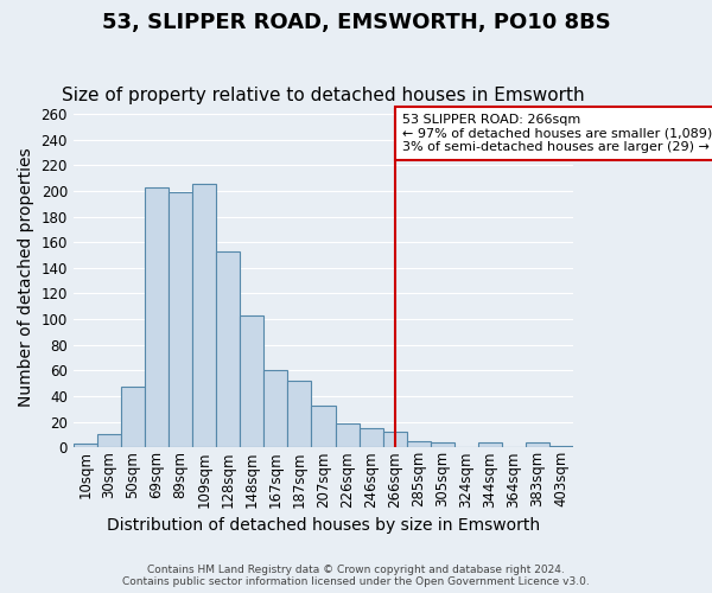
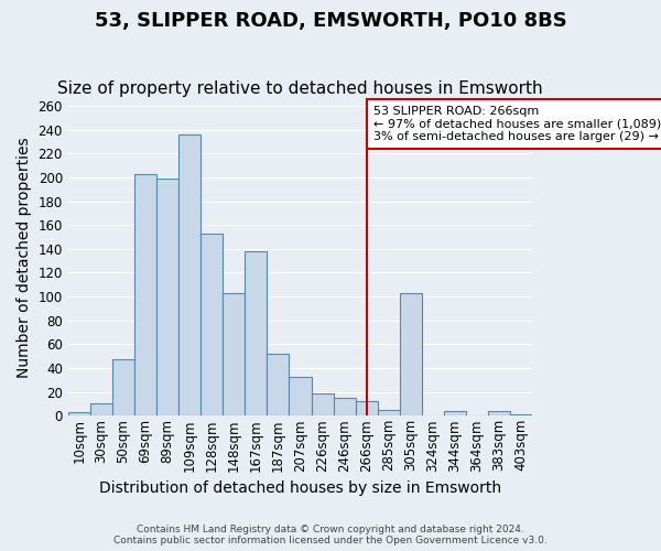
109sqm: 205 -> 236
167sqm: 60 -> 138
305sqm: 4 -> 103
